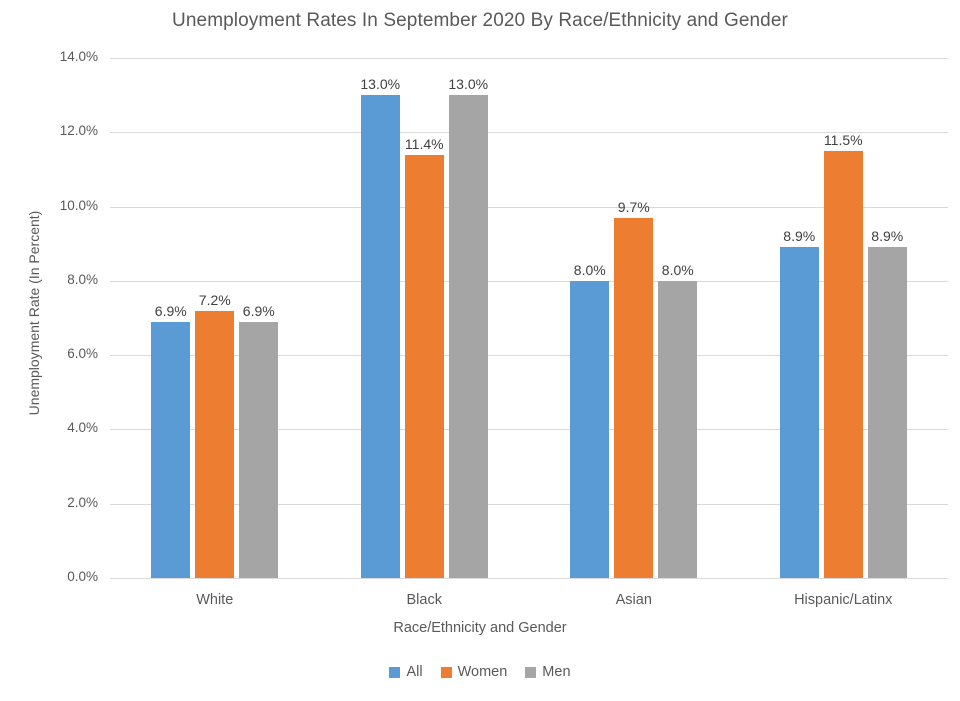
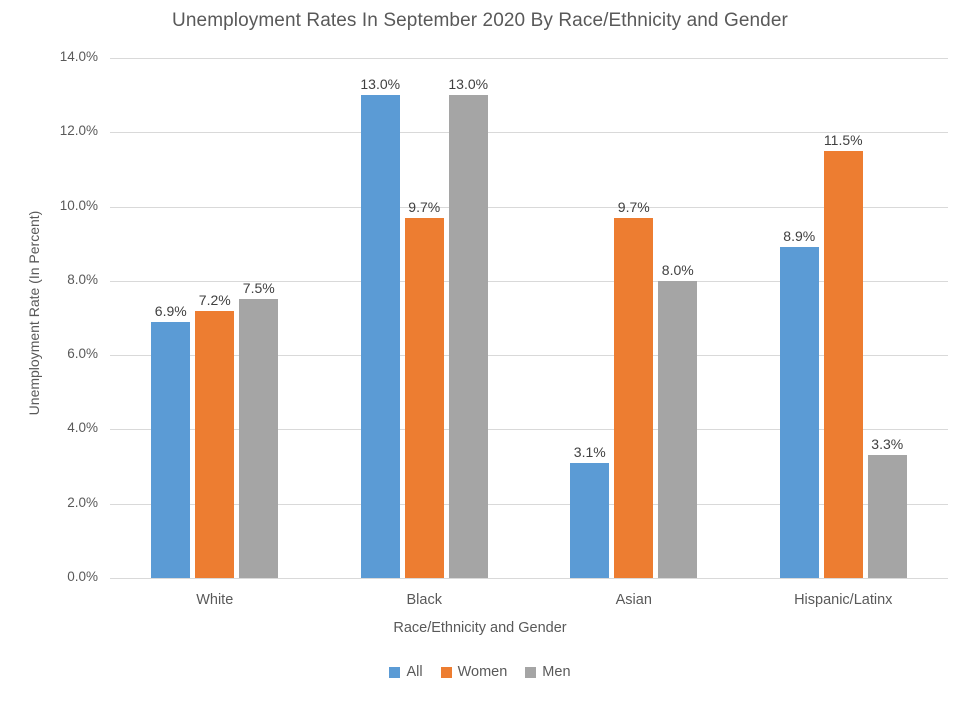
Men/White: 6.9% -> 7.5%
Women/Black: 11.4% -> 9.7%
All/Asian: 8.0% -> 3.1%
Men/Hispanic/Latinx: 8.9% -> 3.3%
